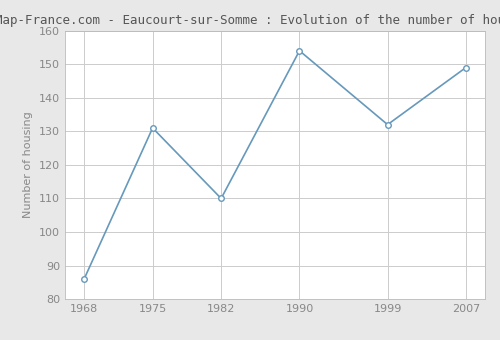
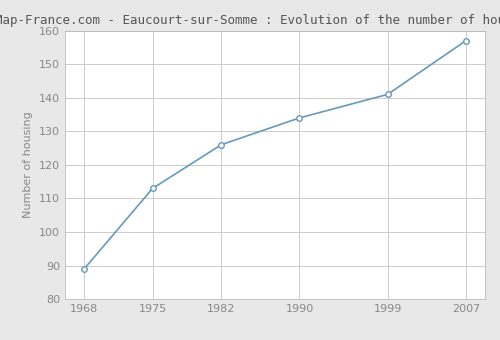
1968: 86 -> 89
1975: 131 -> 113
1982: 110 -> 126
1990: 154 -> 134
1999: 132 -> 141
2007: 149 -> 157
